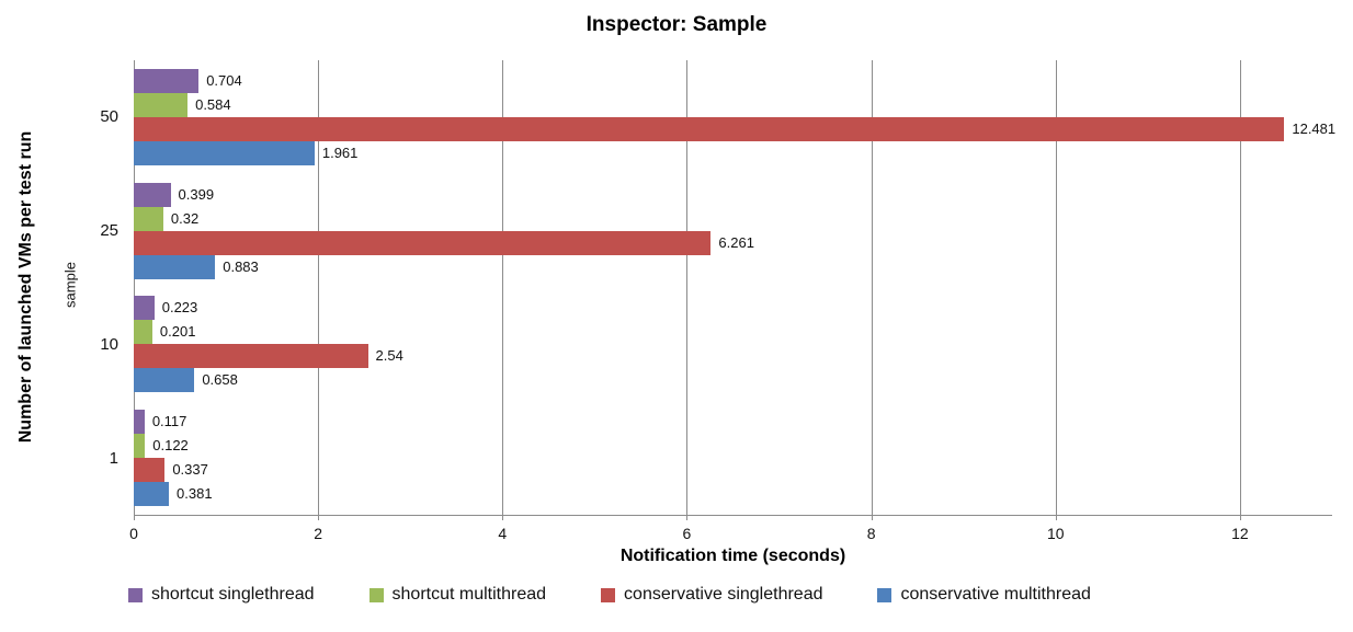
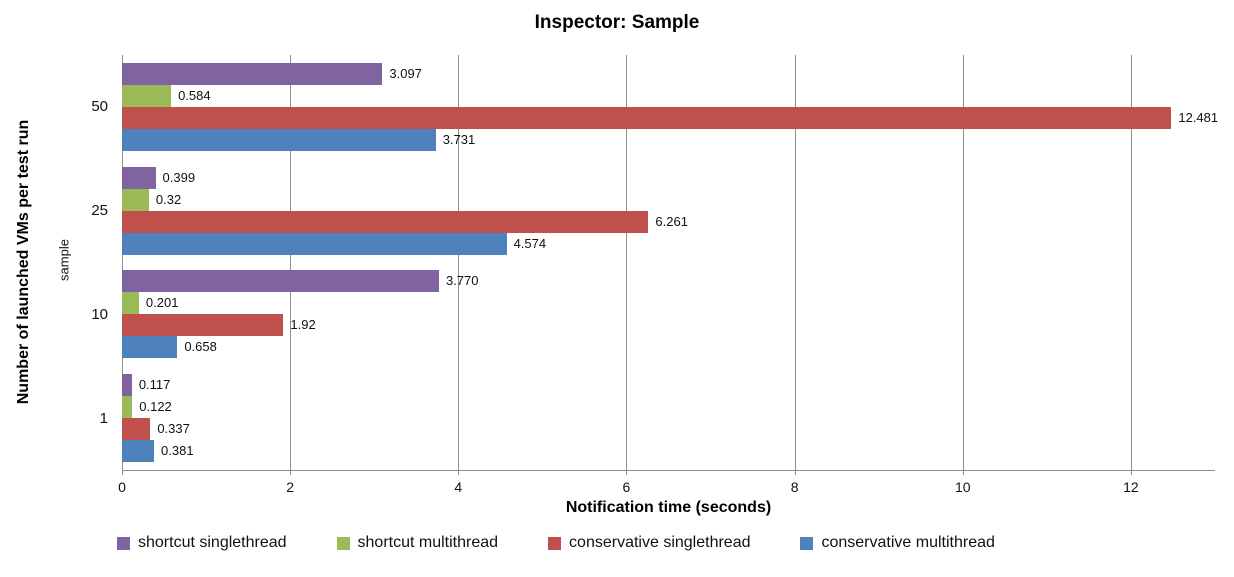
shortcut singlethread/50: 0.704 -> 3.097
conservative multithread/50: 1.961 -> 3.731
conservative multithread/25: 0.883 -> 4.574
shortcut singlethread/10: 0.223 -> 3.770
conservative singlethread/10: 2.54 -> 1.92
